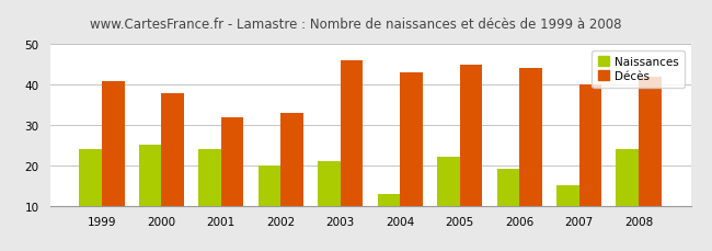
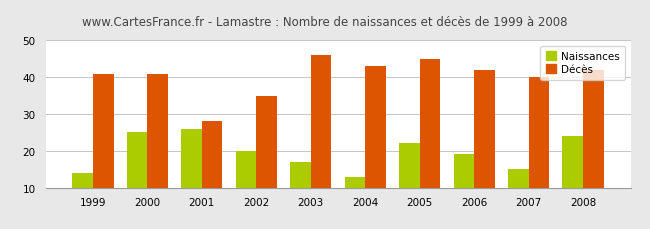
Naissances/1999: 24 -> 14
Décès/2000: 38 -> 41
Naissances/2001: 24 -> 26
Décès/2001: 32 -> 28
Décès/2002: 33 -> 35
Naissances/2003: 21 -> 17
Décès/2006: 44 -> 42
